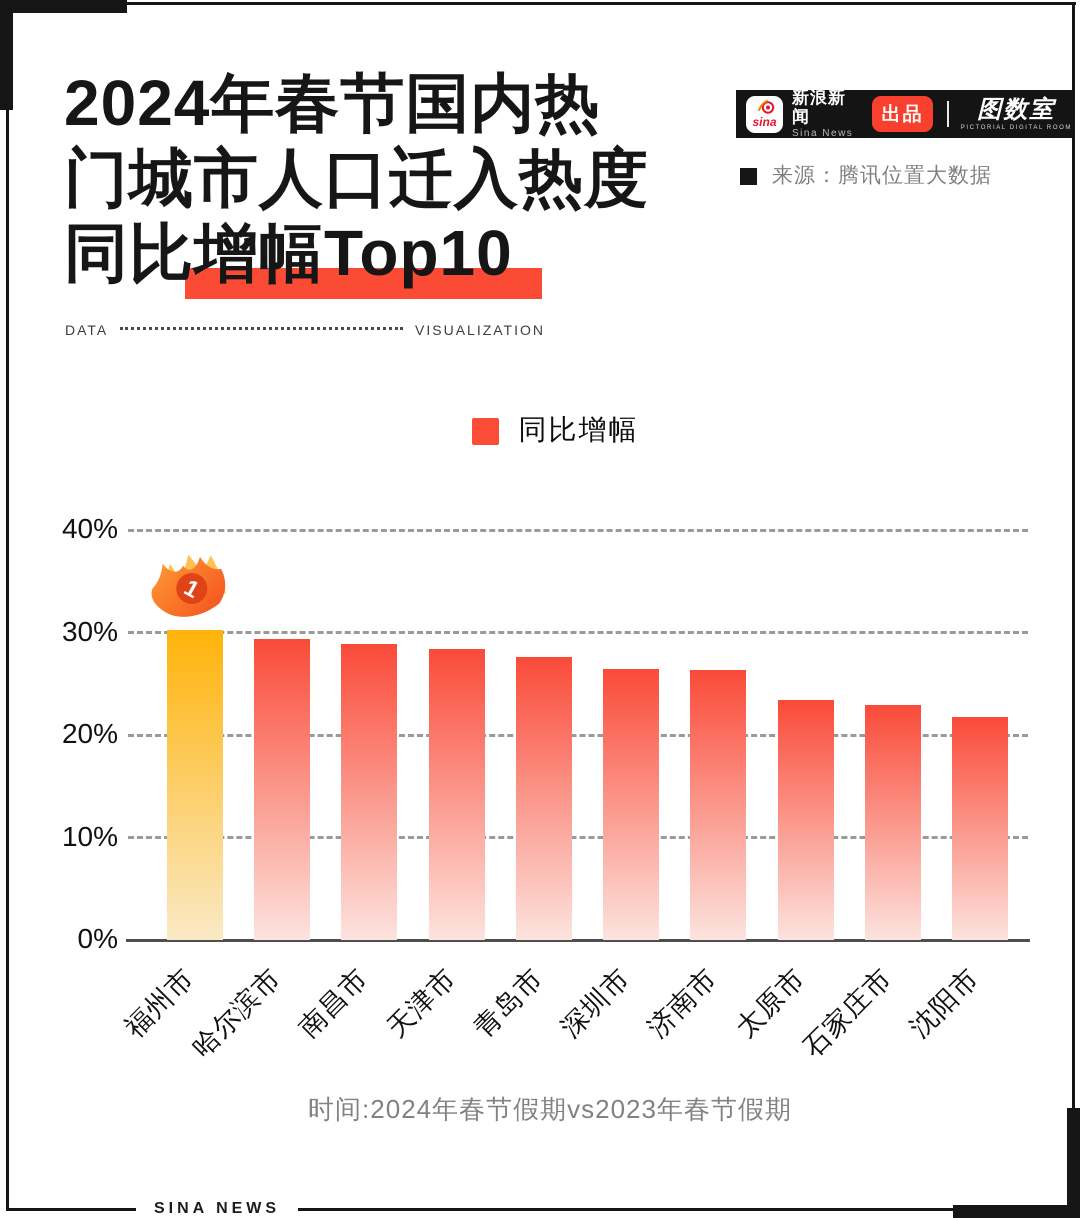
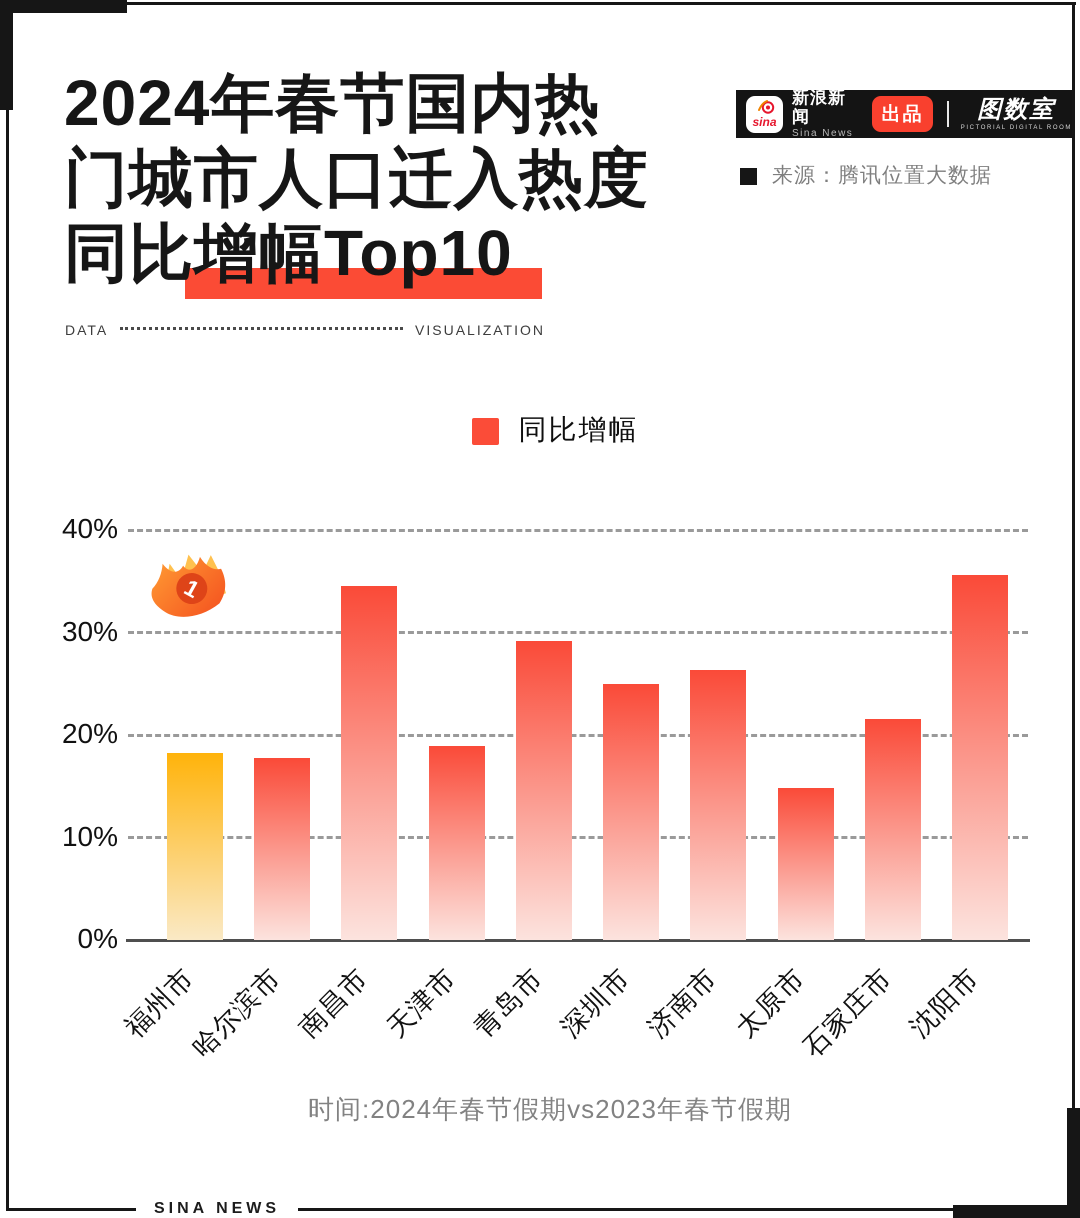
福州市: 30.2% -> 18.2%
哈尔滨市: 29.4% -> 17.8%
南昌市: 28.9% -> 34.5%
天津市: 28.4% -> 18.9%
青岛市: 27.6% -> 29.2%
深圳市: 26.4% -> 25.0%
太原市: 23.4% -> 14.8%
石家庄市: 22.9% -> 21.6%
沈阳市: 21.8% -> 35.6%
